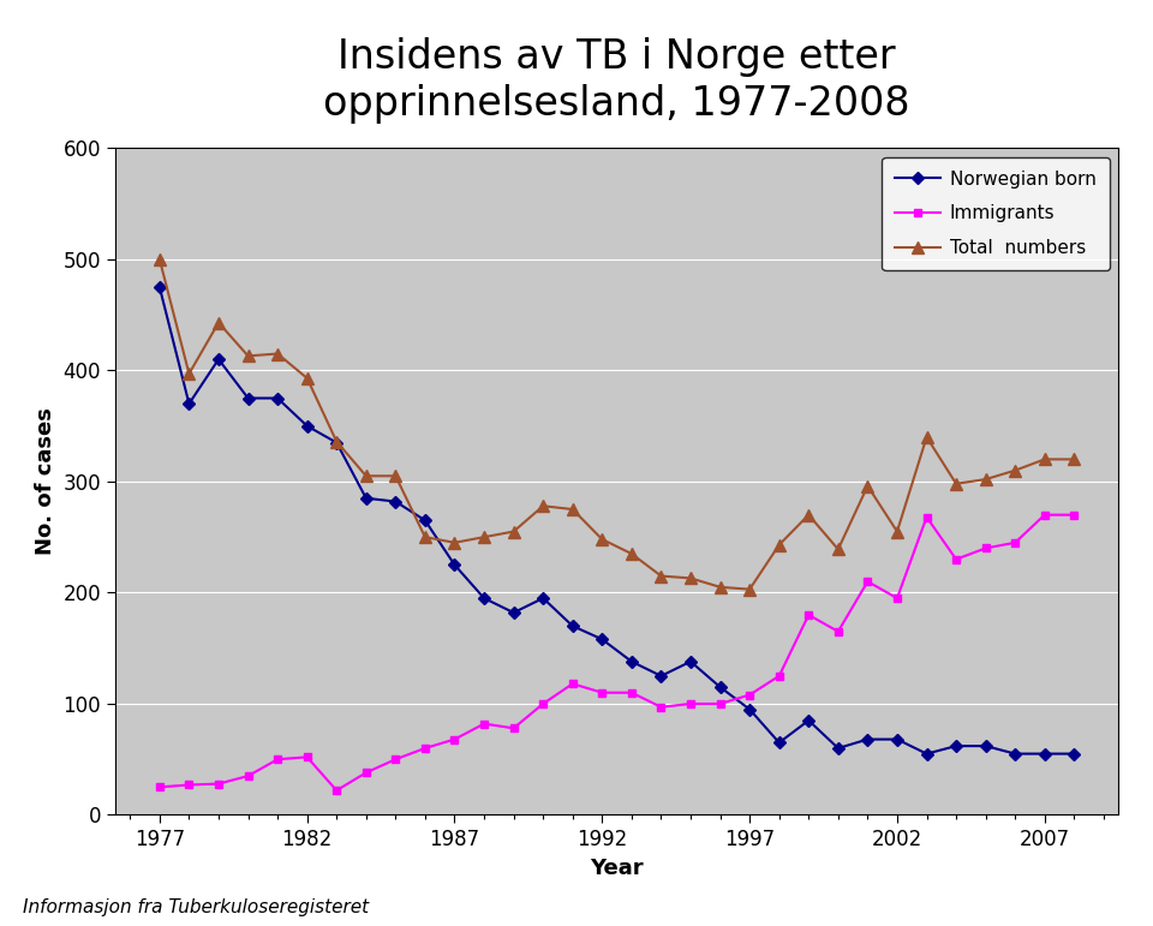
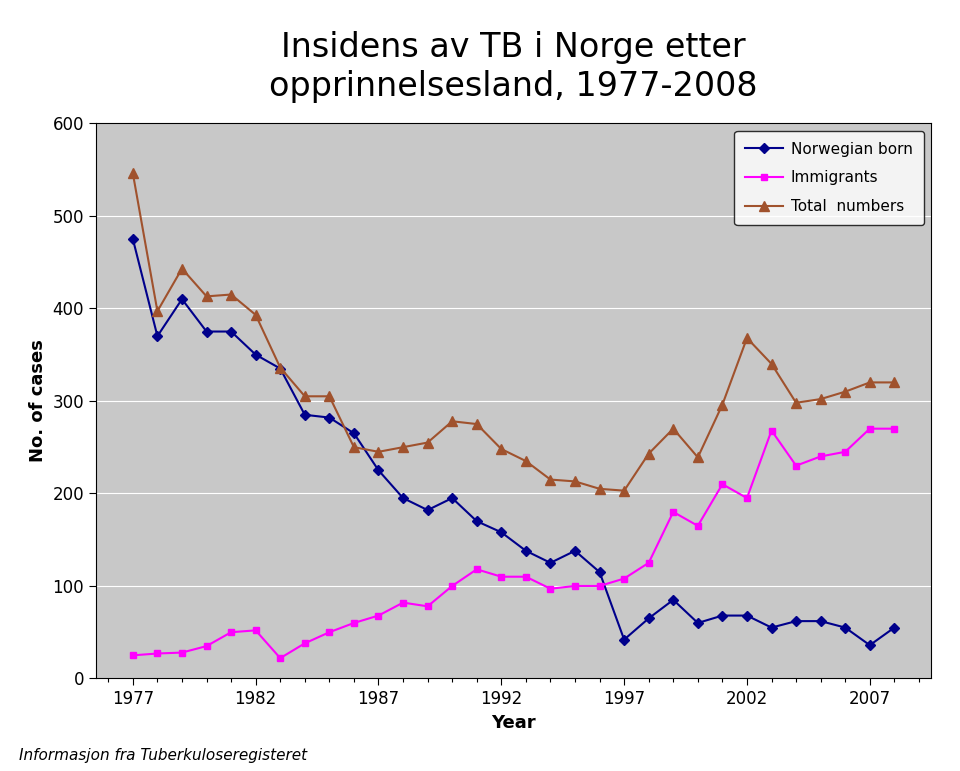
Total numbers/1977: 500 -> 546
Norwegian born/1997: 95 -> 42
Total numbers/2002: 255 -> 368
Norwegian born/2007: 55 -> 36
